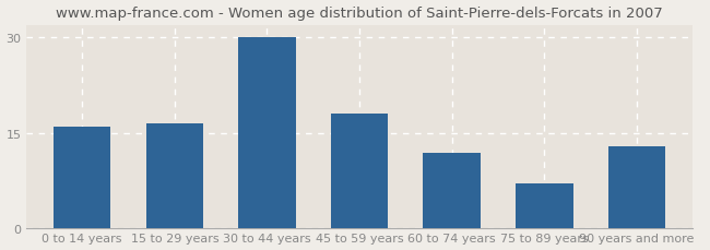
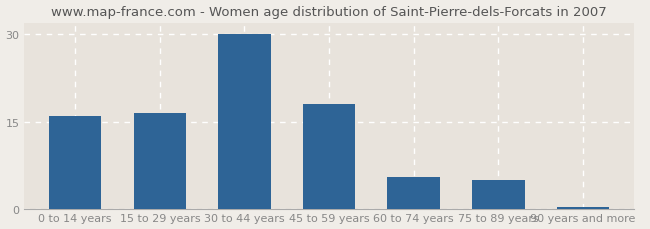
60 to 74 years: 11.8 -> 5.5
75 to 89 years: 7.0 -> 5.0
90 years and more: 12.8 -> 0.3
